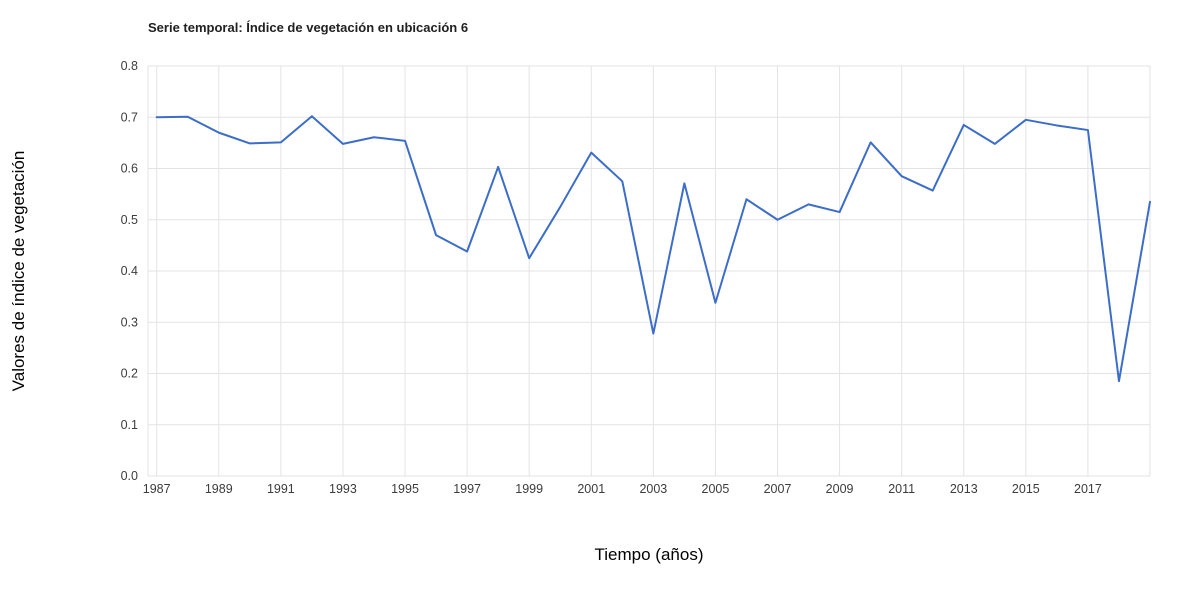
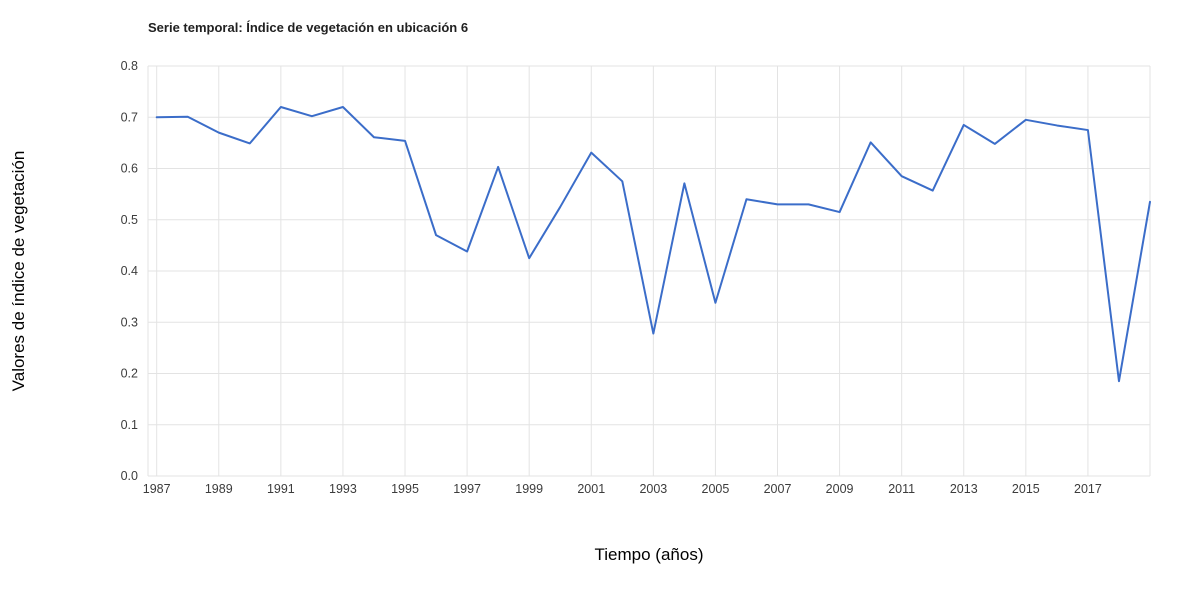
1991: 0.65 -> 0.72
1993: 0.65 -> 0.72
2007: 0.50 -> 0.53
